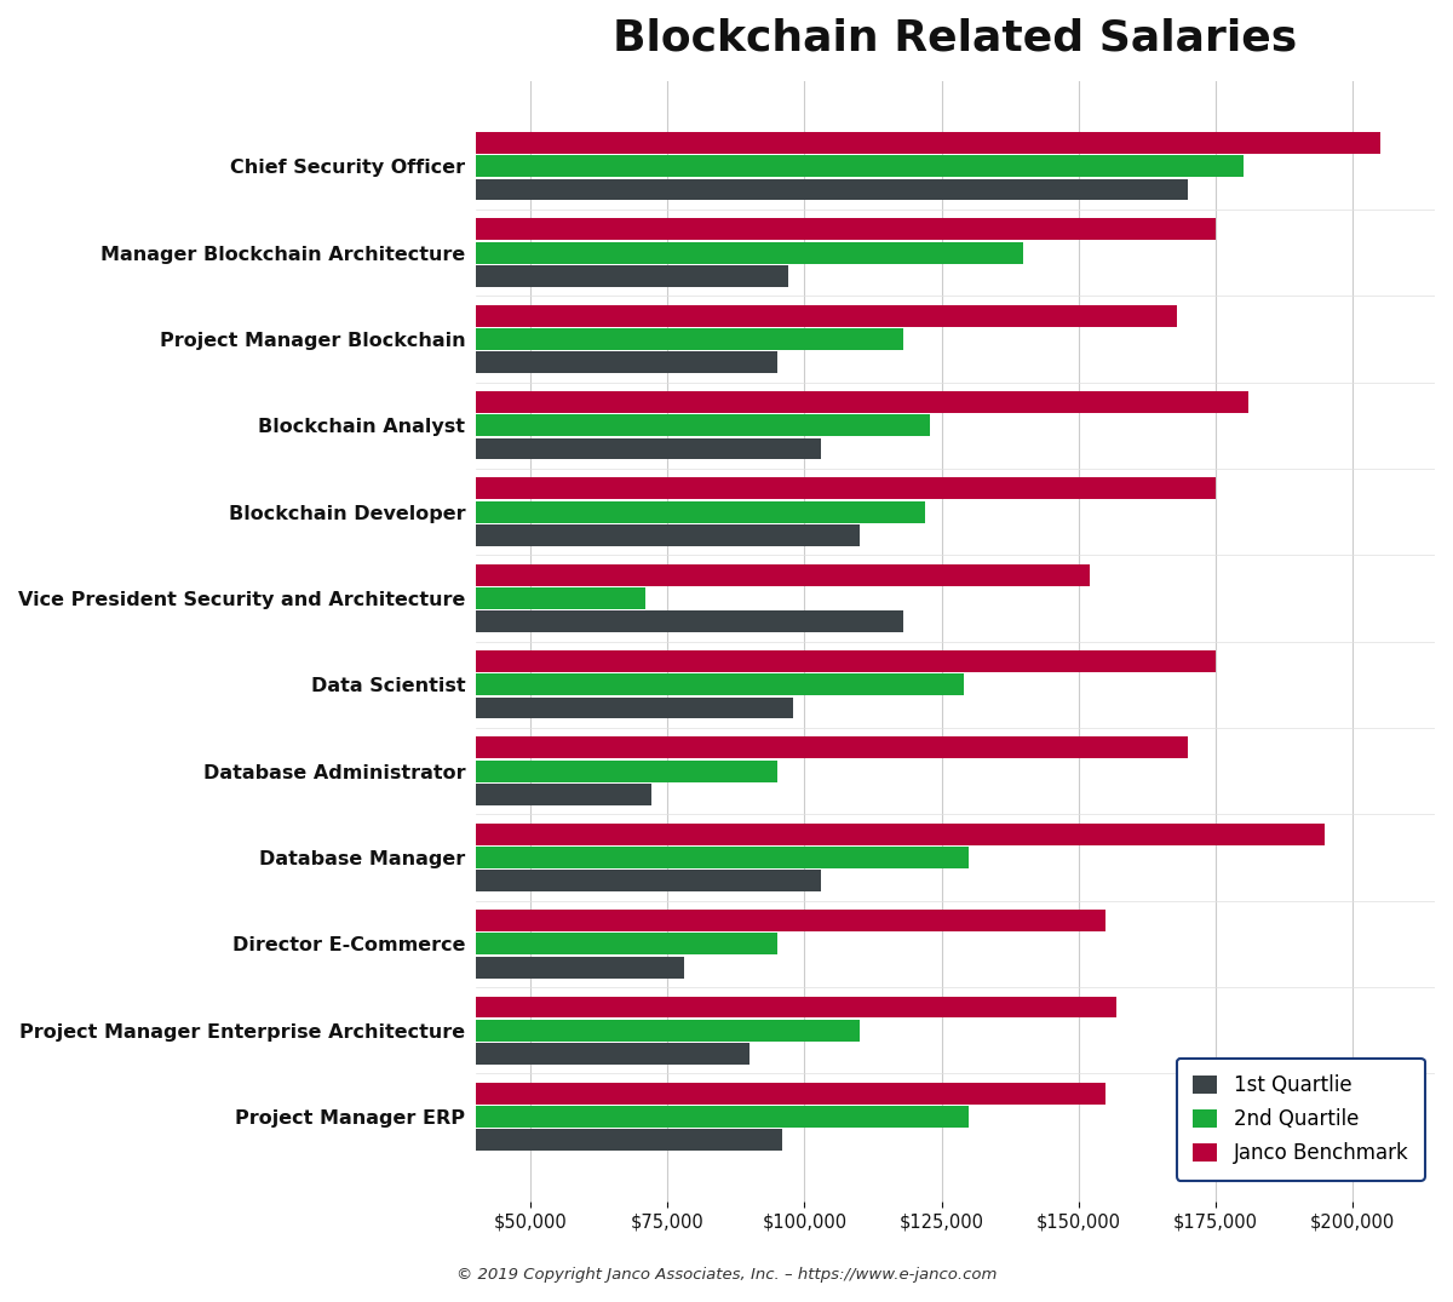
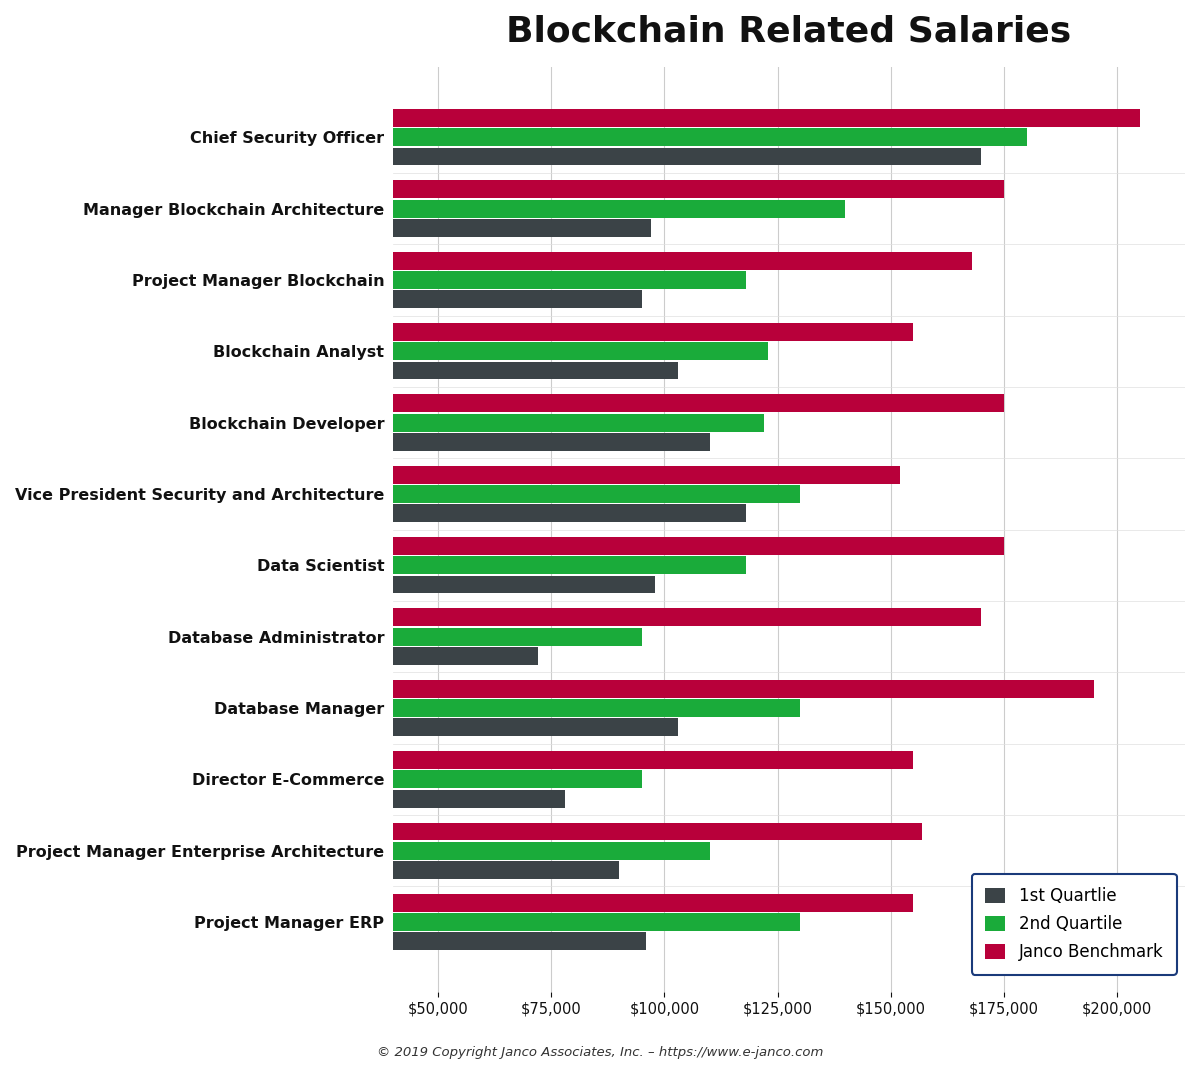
Janco Benchmark/Blockchain Analyst: $181,000 -> $155,000
2nd Quartile/Vice President Security and Architecture: $71,000 -> $130,000
2nd Quartile/Data Scientist: $129,000 -> $118,000
